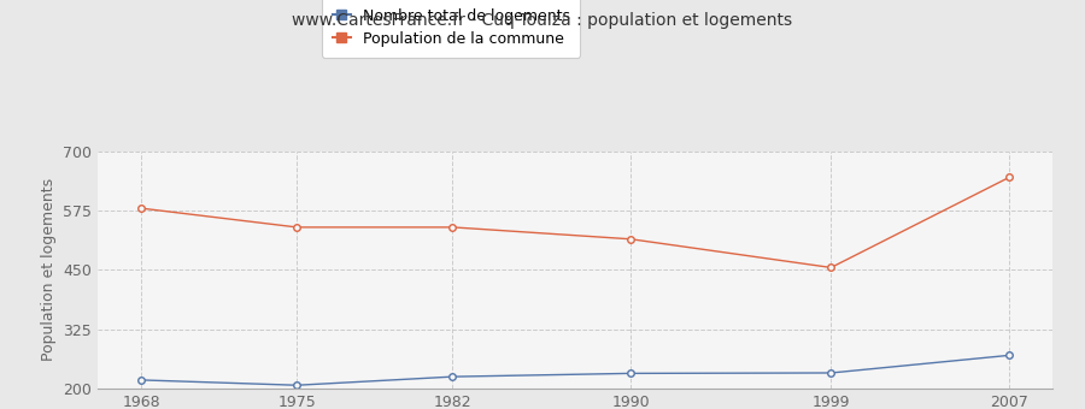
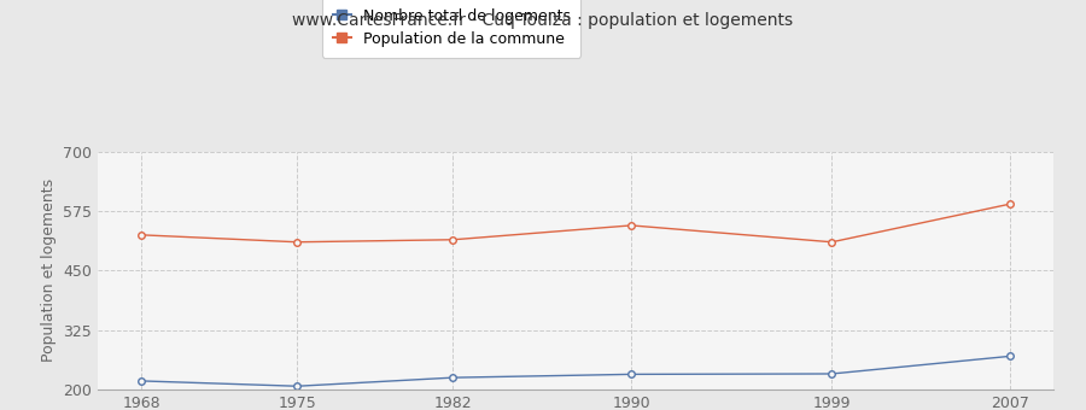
Population de la commune/1968: 580 -> 525
Population de la commune/1975: 540 -> 510
Population de la commune/1982: 540 -> 515
Population de la commune/1990: 515 -> 545
Population de la commune/1999: 455 -> 510
Population de la commune/2007: 645 -> 590
